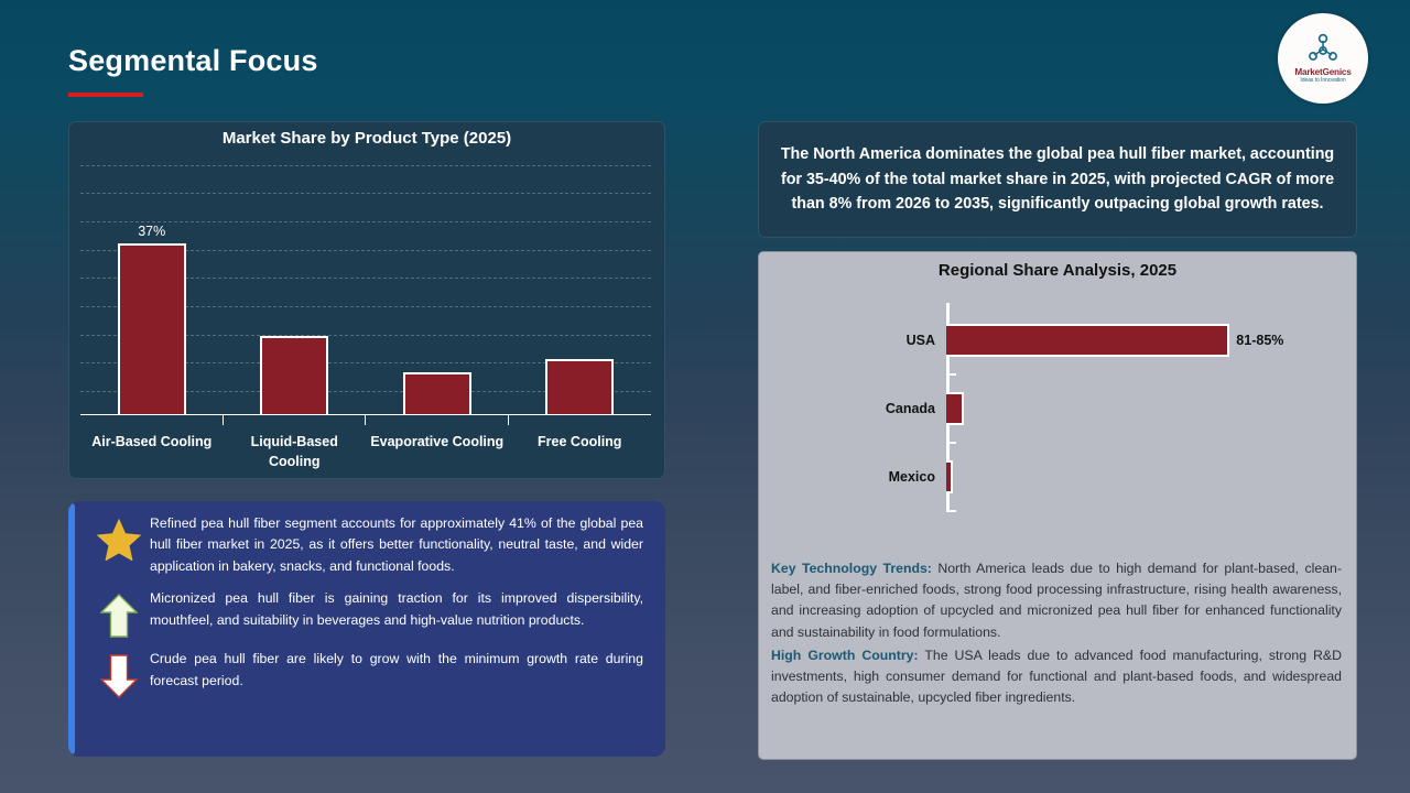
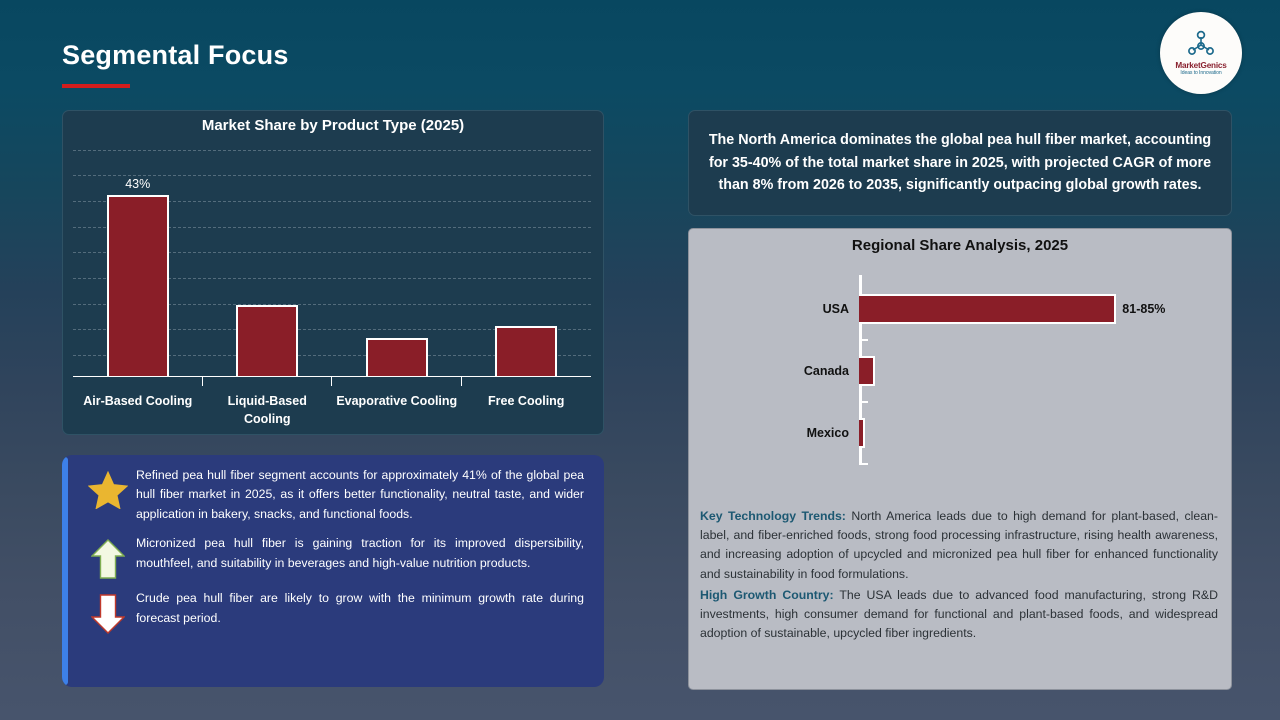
Market Share by Product Type (2025)/Air-Based Cooling: 37% -> 43%
